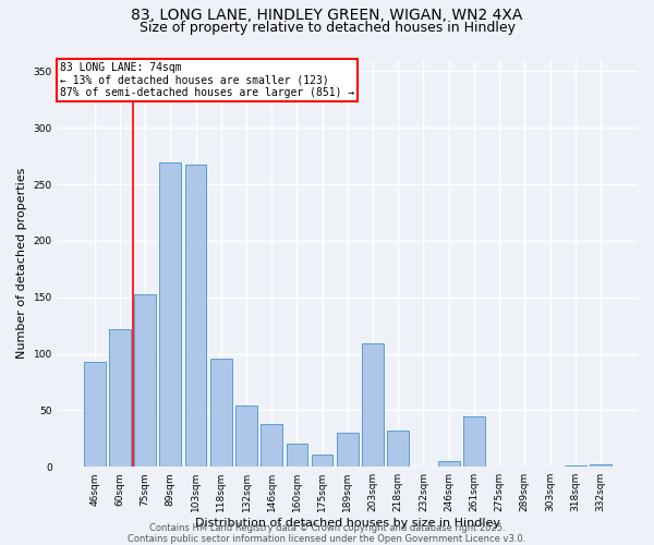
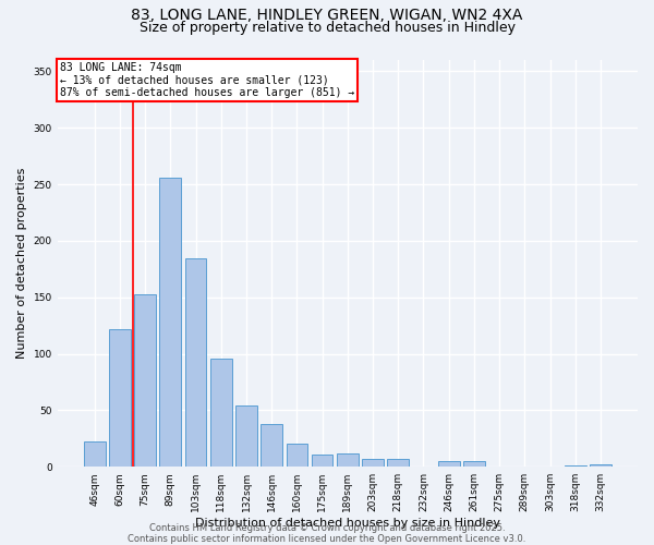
46sqm: 93 -> 22
89sqm: 269 -> 256
103sqm: 267 -> 184
189sqm: 30 -> 12
203sqm: 109 -> 7
218sqm: 32 -> 7
261sqm: 45 -> 5
